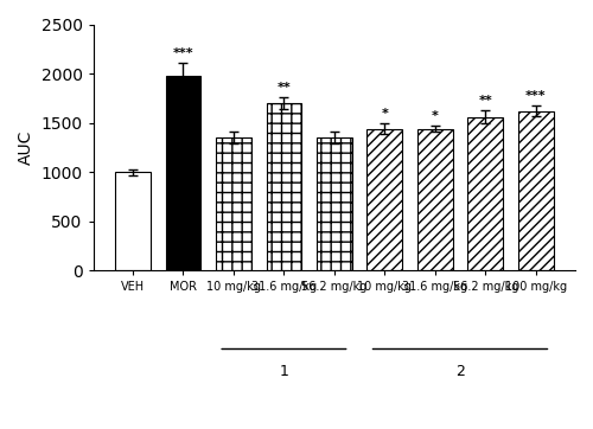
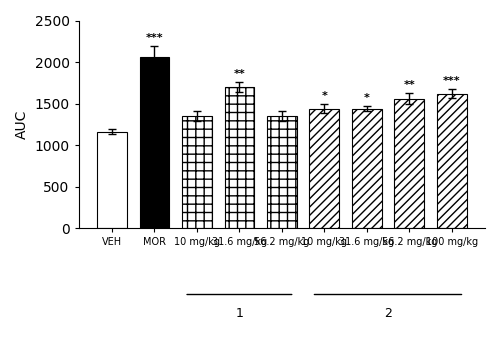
VEH: 1000 -> 1160
MOR: 1980 -> 2060
